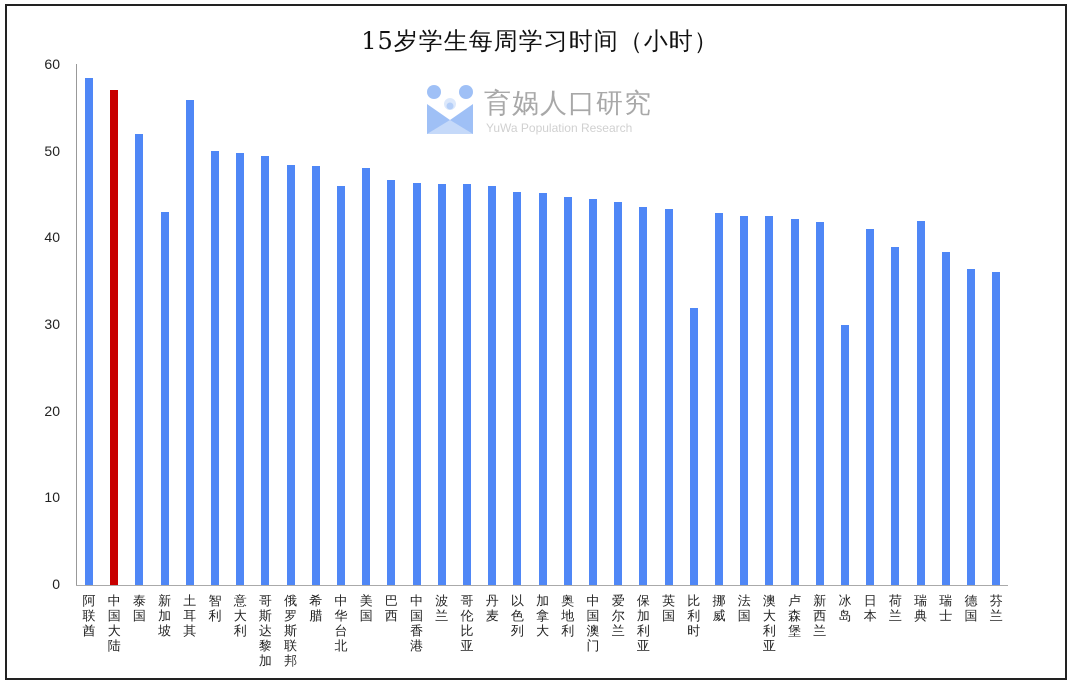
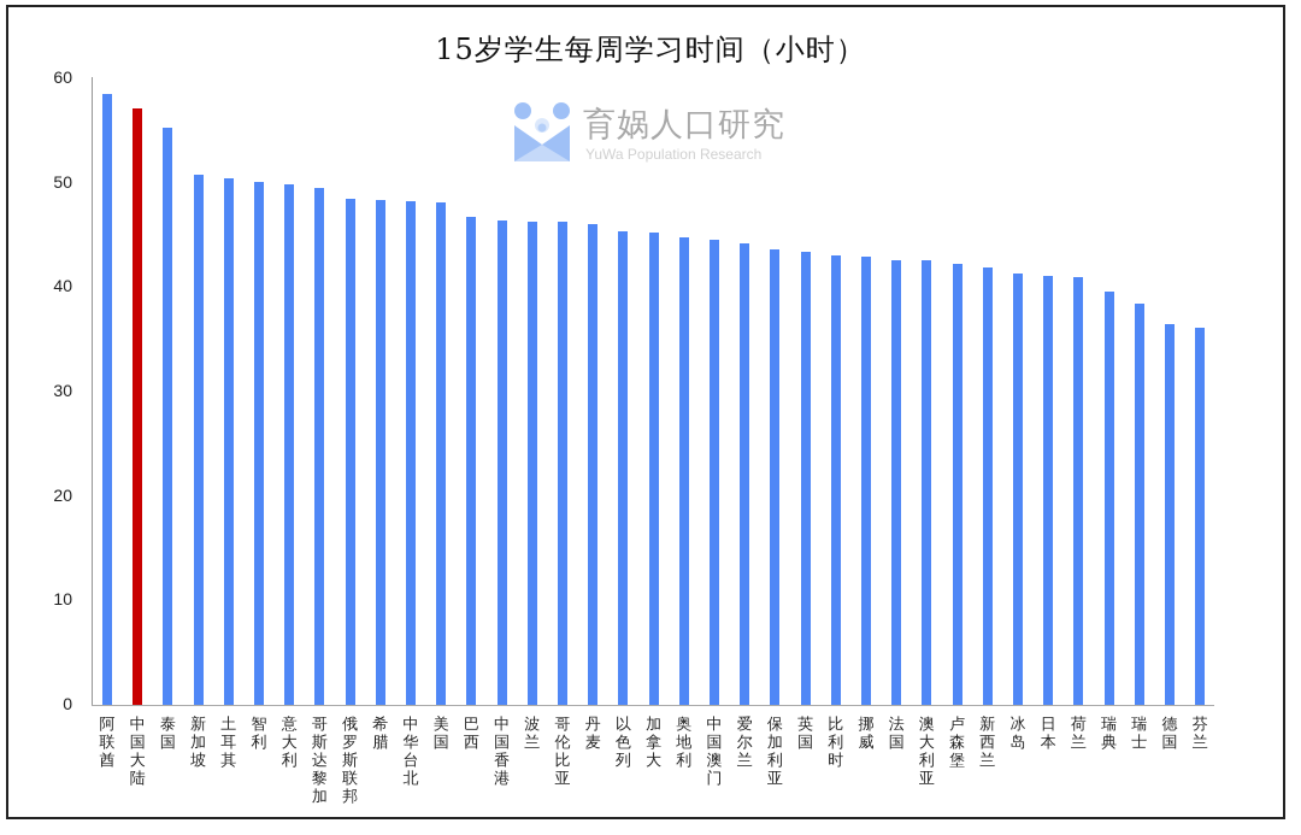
泰国: 52 -> 55
新加坡: 43 -> 51
土耳其: 56 -> 50
中华台北: 46 -> 48
比利时: 32 -> 43
冰岛: 30 -> 41
荷兰: 39 -> 41
瑞典: 42 -> 40
